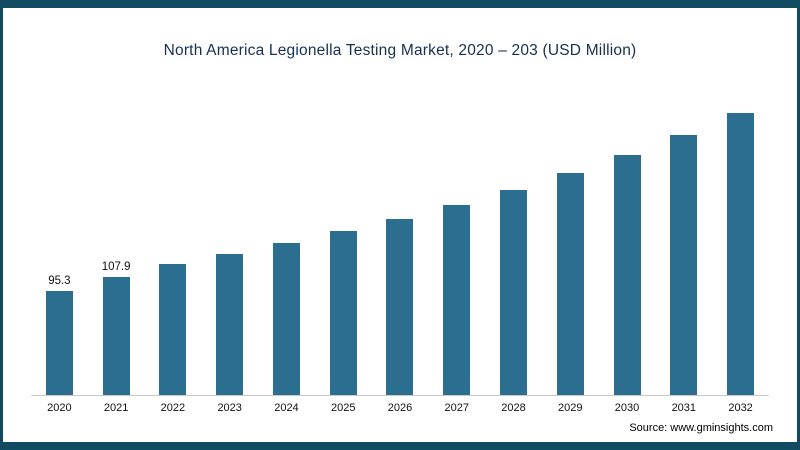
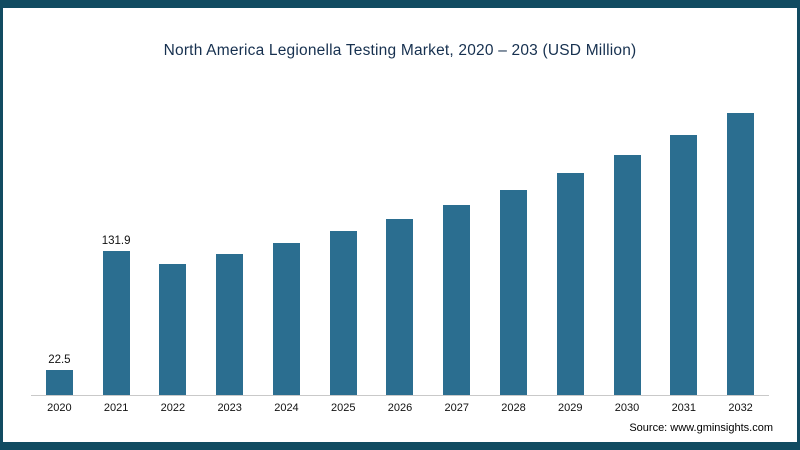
2020: 95.3 -> 22.5
2021: 107.9 -> 131.9
